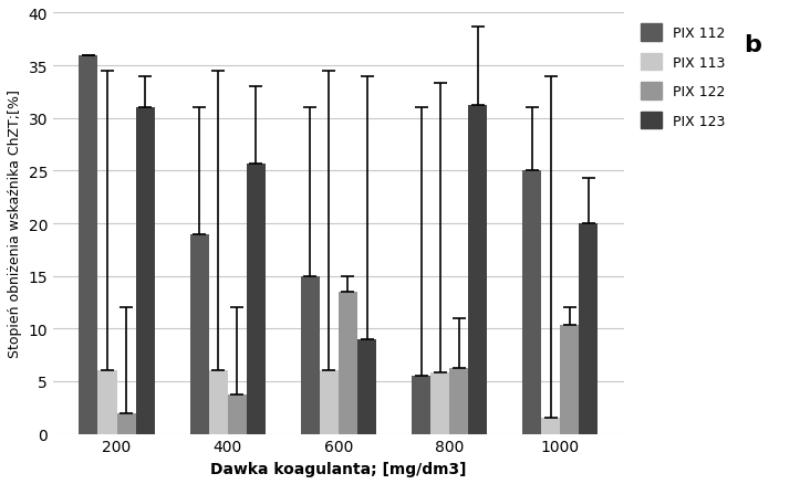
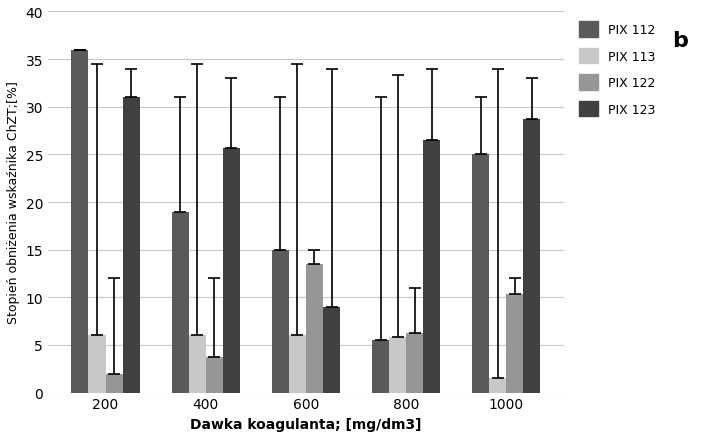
PIX 123/800: 31.2 -> 26.5
PIX 123/1000: 20.0 -> 28.7
